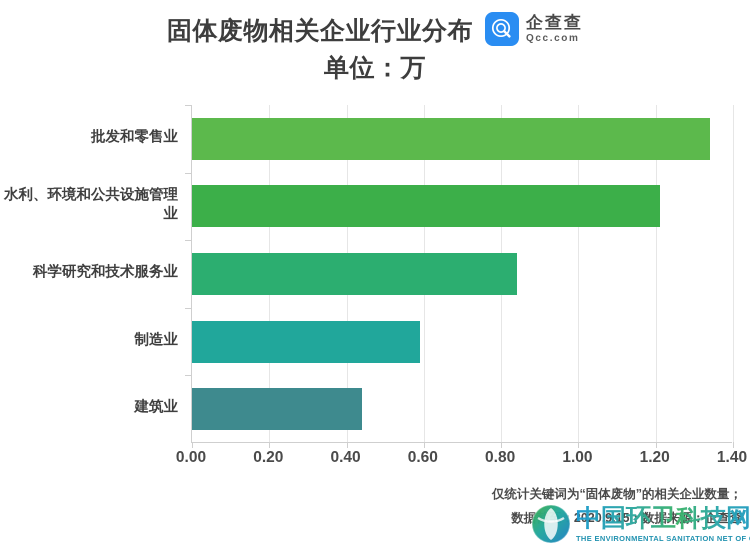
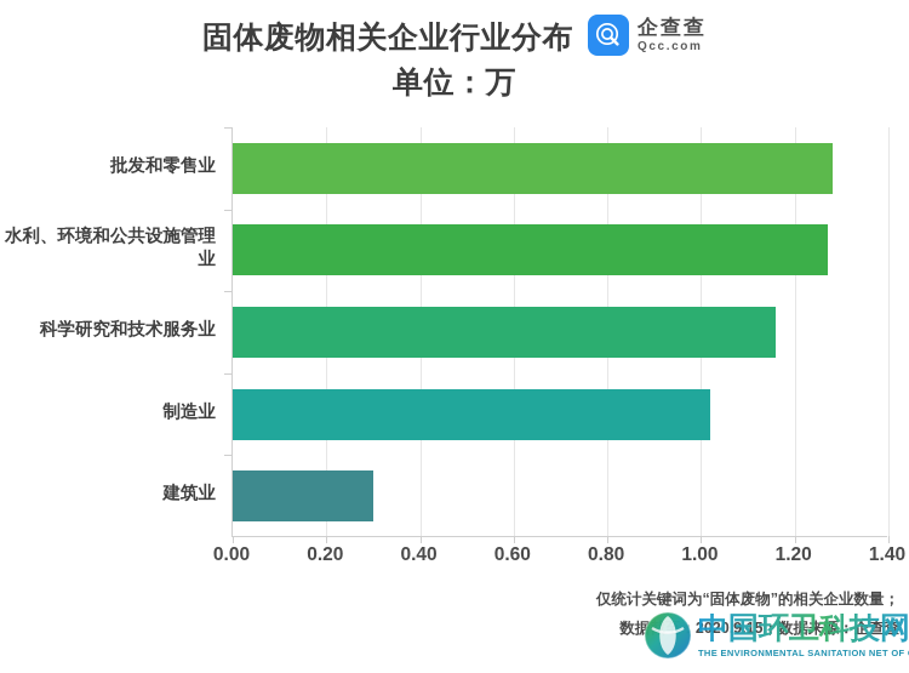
批发和零售业: 1.34 -> 1.28
水利、环境和公共设施管理业: 1.21 -> 1.27
科学研究和技术服务业: 0.84 -> 1.16
制造业: 0.59 -> 1.02
建筑业: 0.44 -> 0.30
